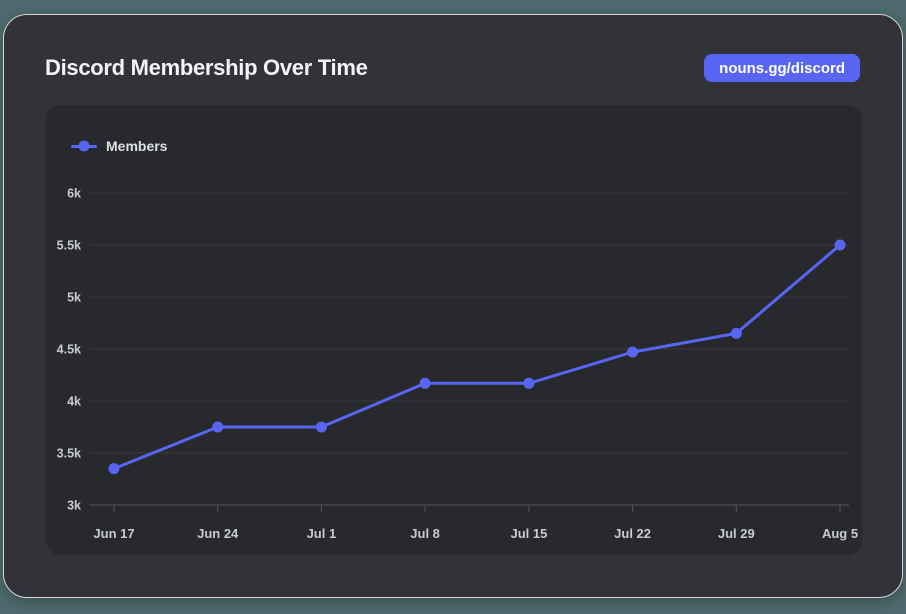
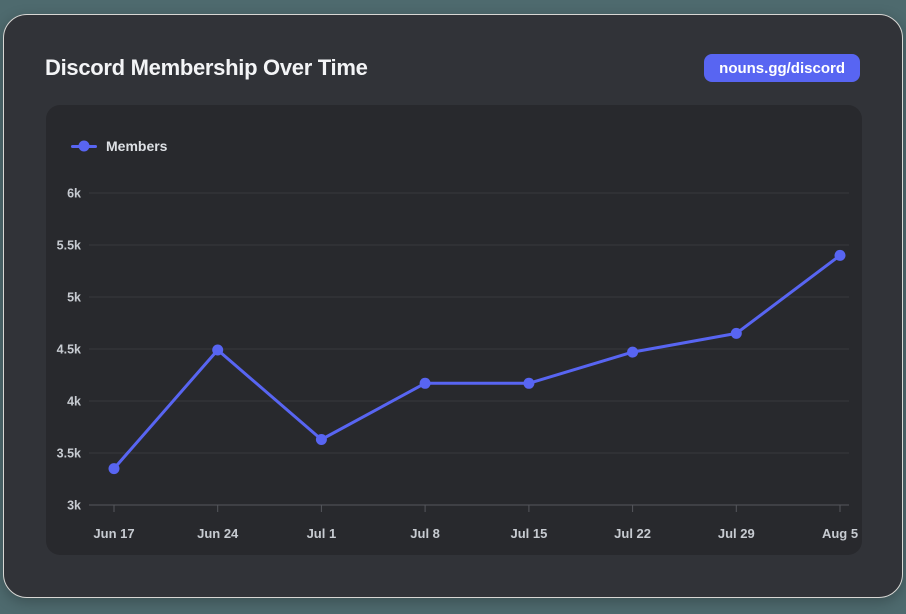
Jun 24: 3.75k -> 4.49k
Jul 1: 3.75k -> 3.63k
Aug 5: 5.50k -> 5.40k
